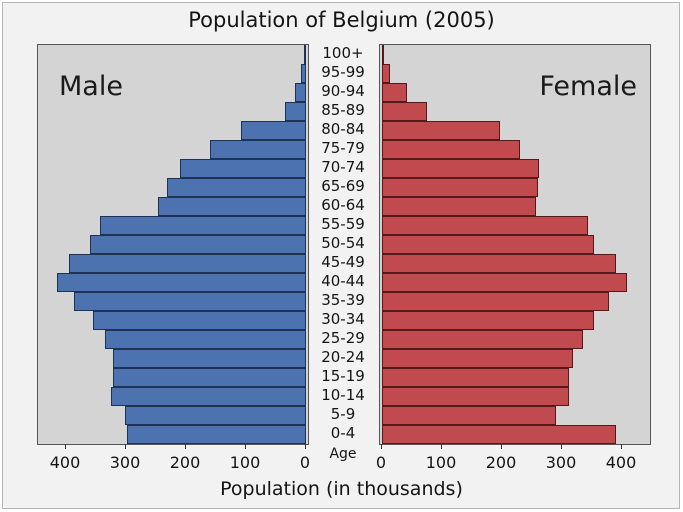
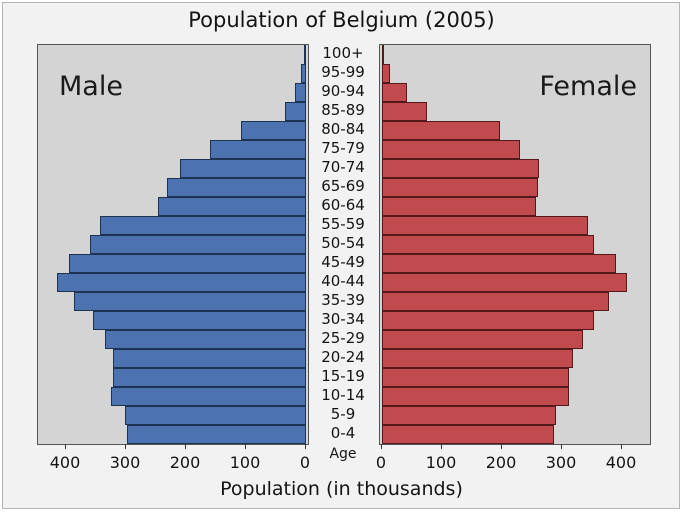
Female/0-4: 390 -> 290
